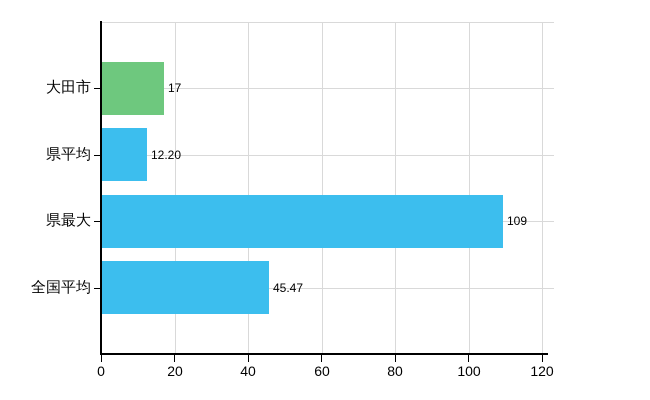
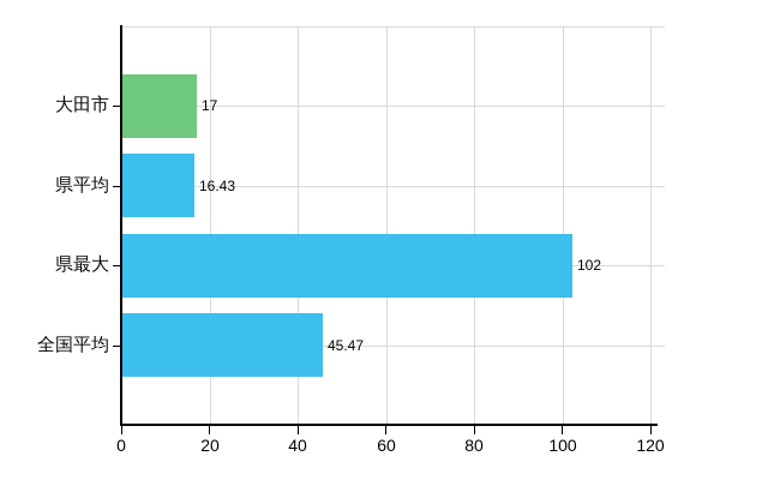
県平均: 12.20 -> 16.43
県最大: 109 -> 102
